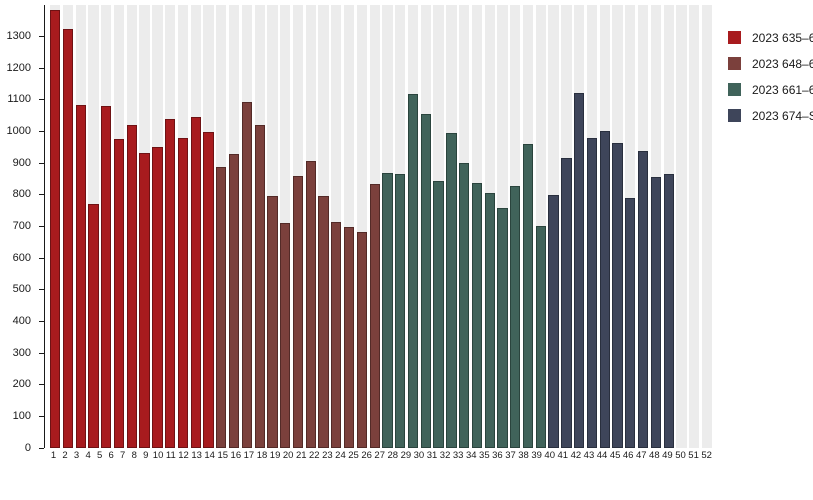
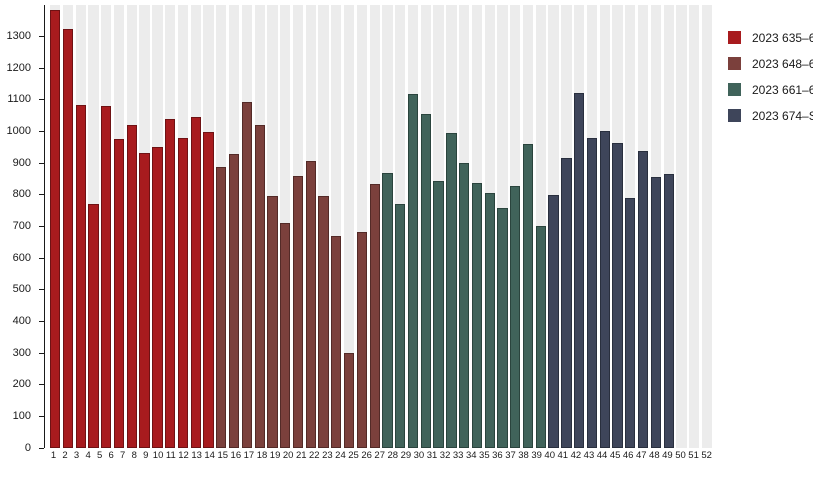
23: 720 -> 670
24: 700 -> 300
28: 870 -> 770
